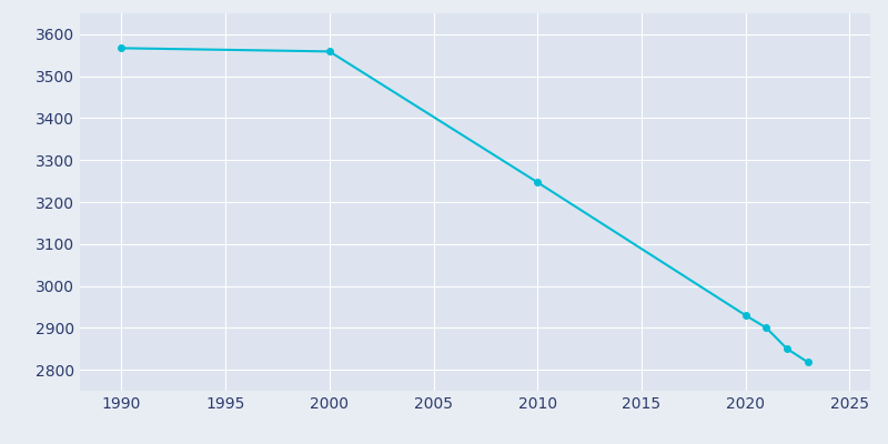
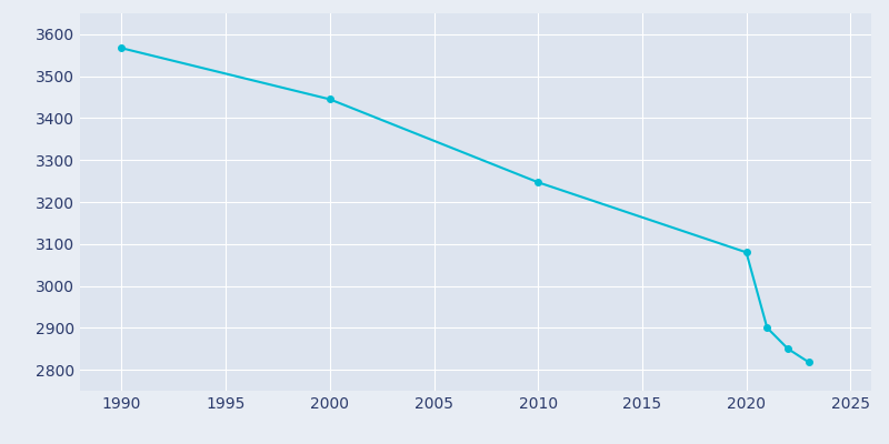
2000: 3559 -> 3445
2020: 2930 -> 3080
